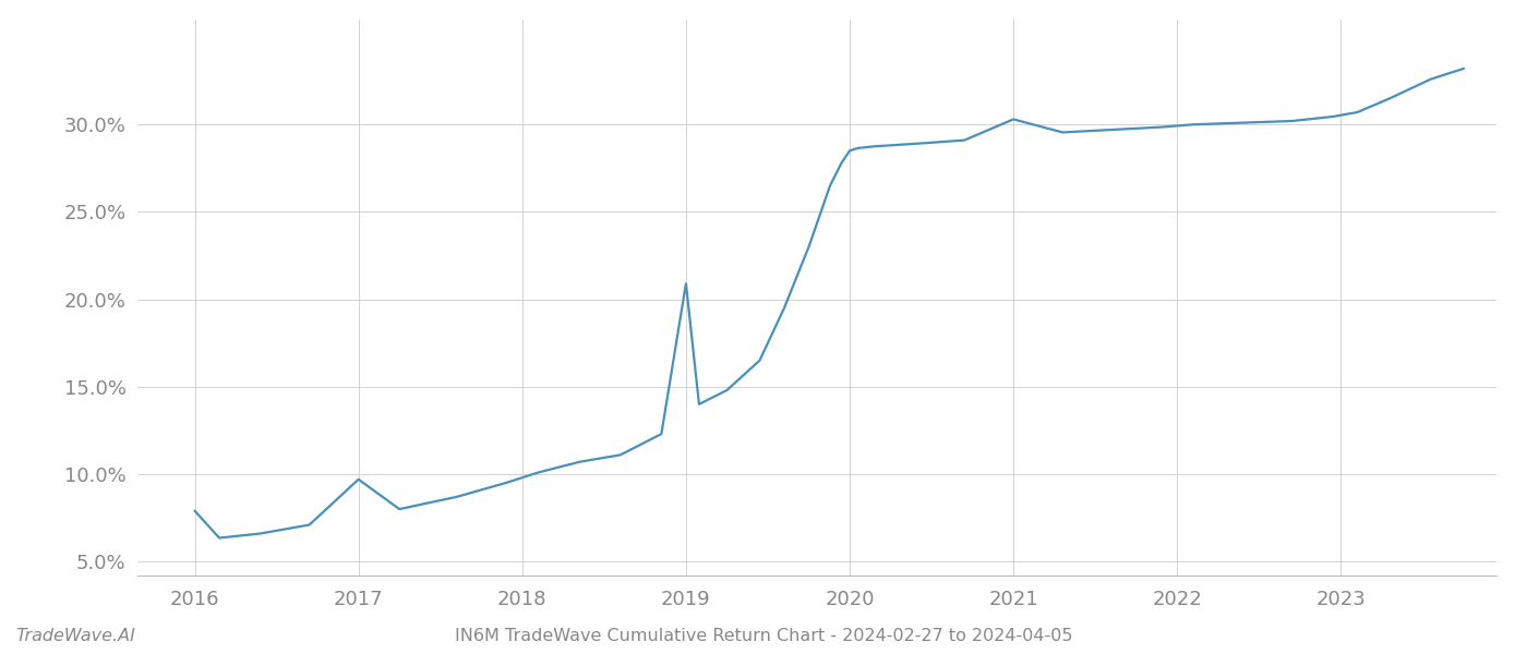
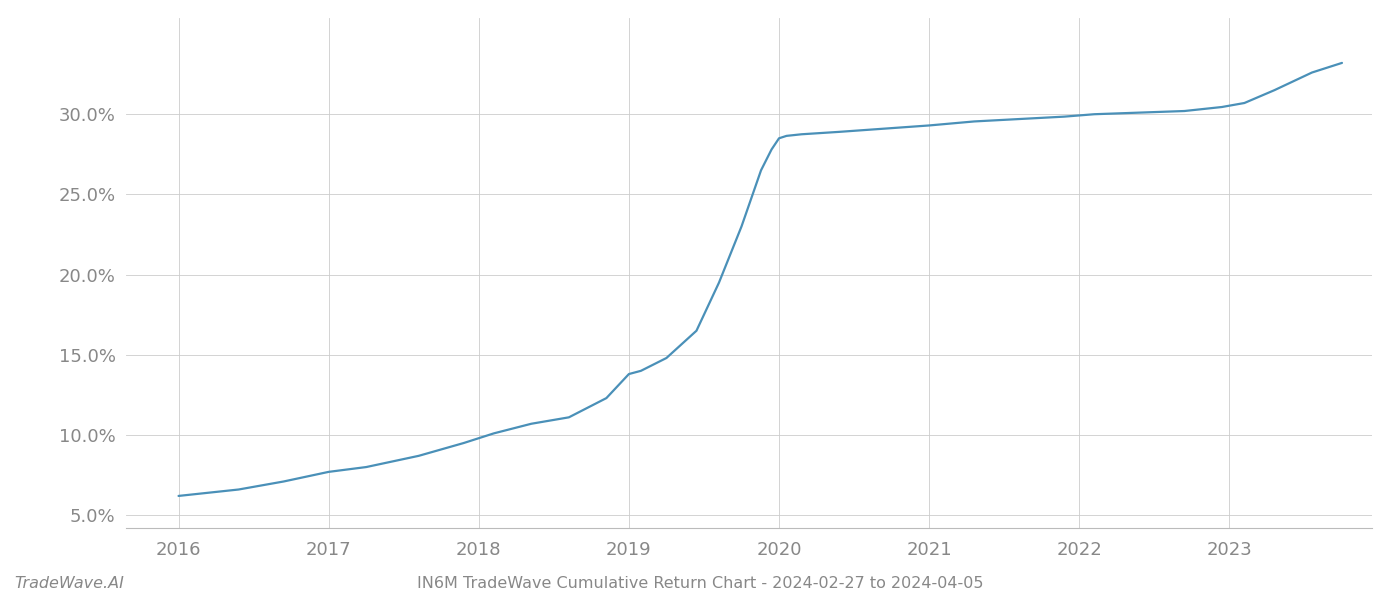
2016: 7.9% -> 6.2%
2017: 9.7% -> 7.7%
2019: 20.9% -> 13.8%
2021: 30.3% -> 29.3%
